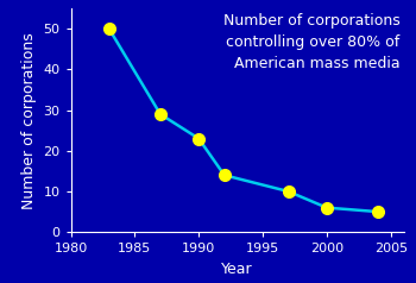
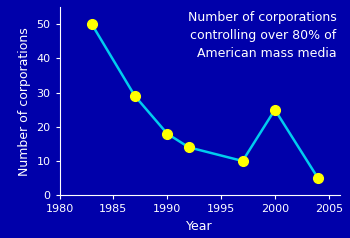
1990: 23 -> 18
2000: 6 -> 25
